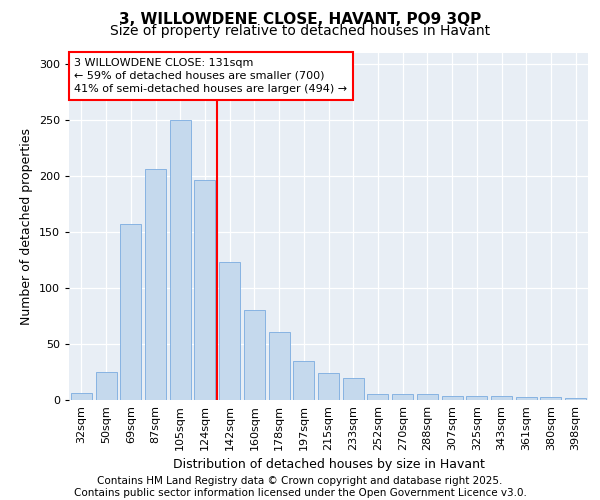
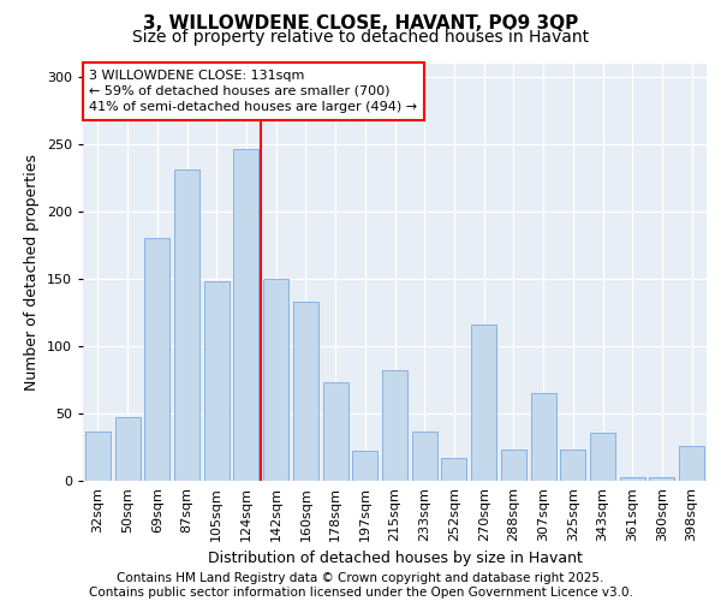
32sqm: 6 -> 37
50sqm: 25 -> 47
69sqm: 157 -> 180
87sqm: 206 -> 231
105sqm: 250 -> 148
124sqm: 196 -> 246
142sqm: 123 -> 150
160sqm: 80 -> 133
178sqm: 61 -> 73
197sqm: 35 -> 22
215sqm: 24 -> 82
233sqm: 20 -> 37
252sqm: 5 -> 17
270sqm: 5 -> 116
288sqm: 5 -> 23
307sqm: 4 -> 65
325sqm: 4 -> 23
343sqm: 4 -> 36
398sqm: 2 -> 26
